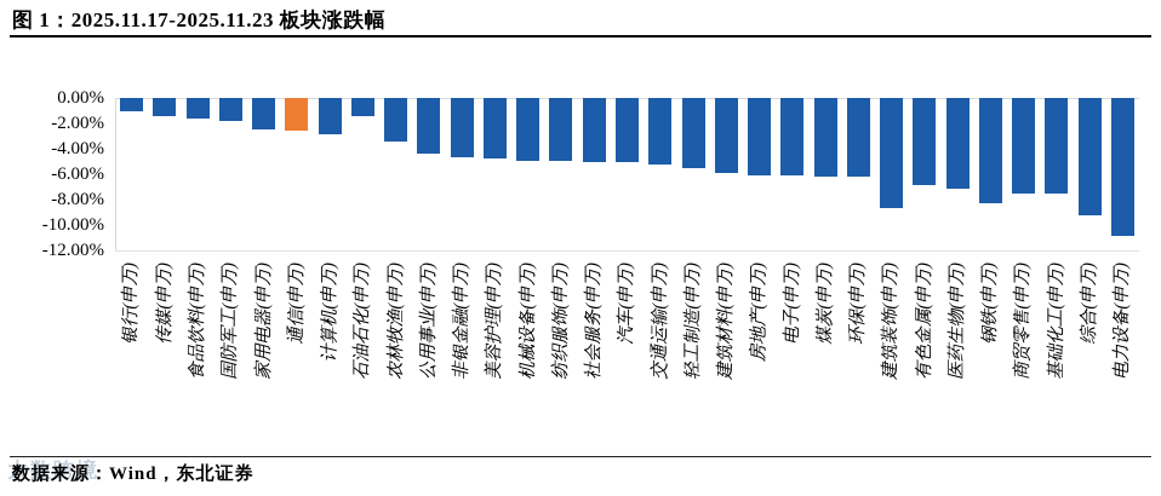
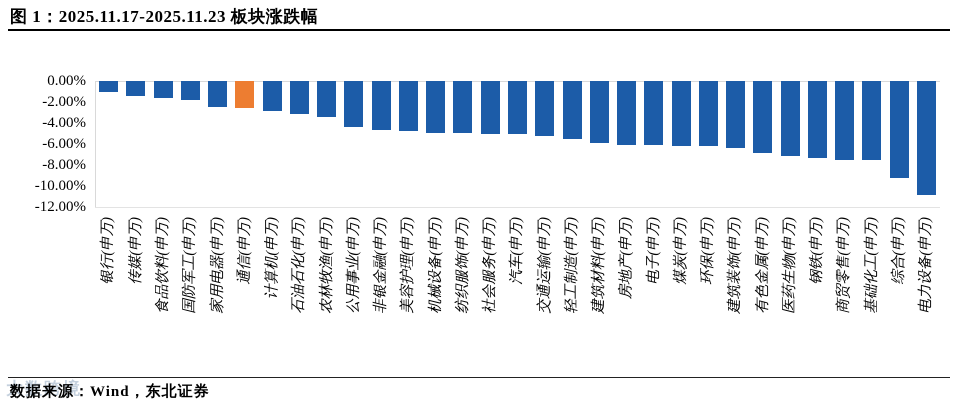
石油石化(申万): -1.4% -> -3.1%
建筑装饰(申万): -8.7% -> -6.4%
钢铁(申万): -8.3% -> -7.3%
